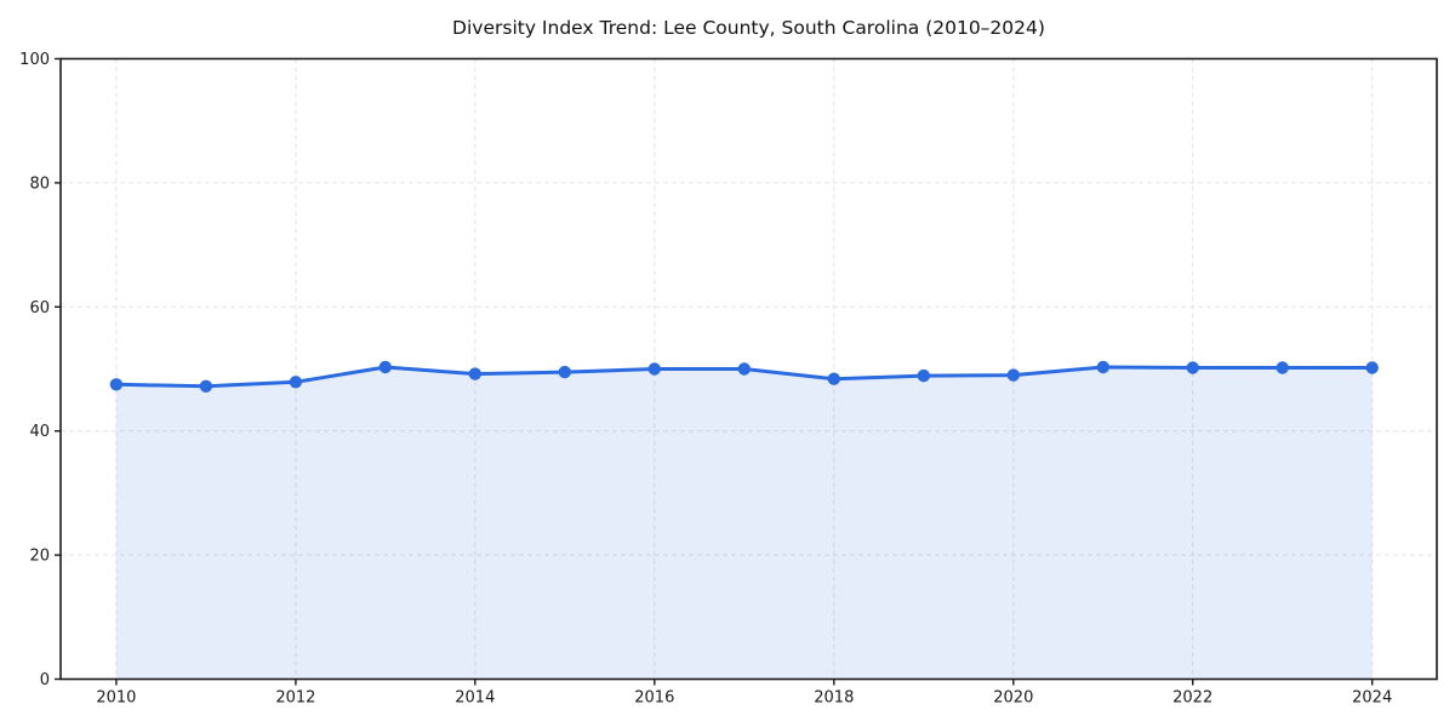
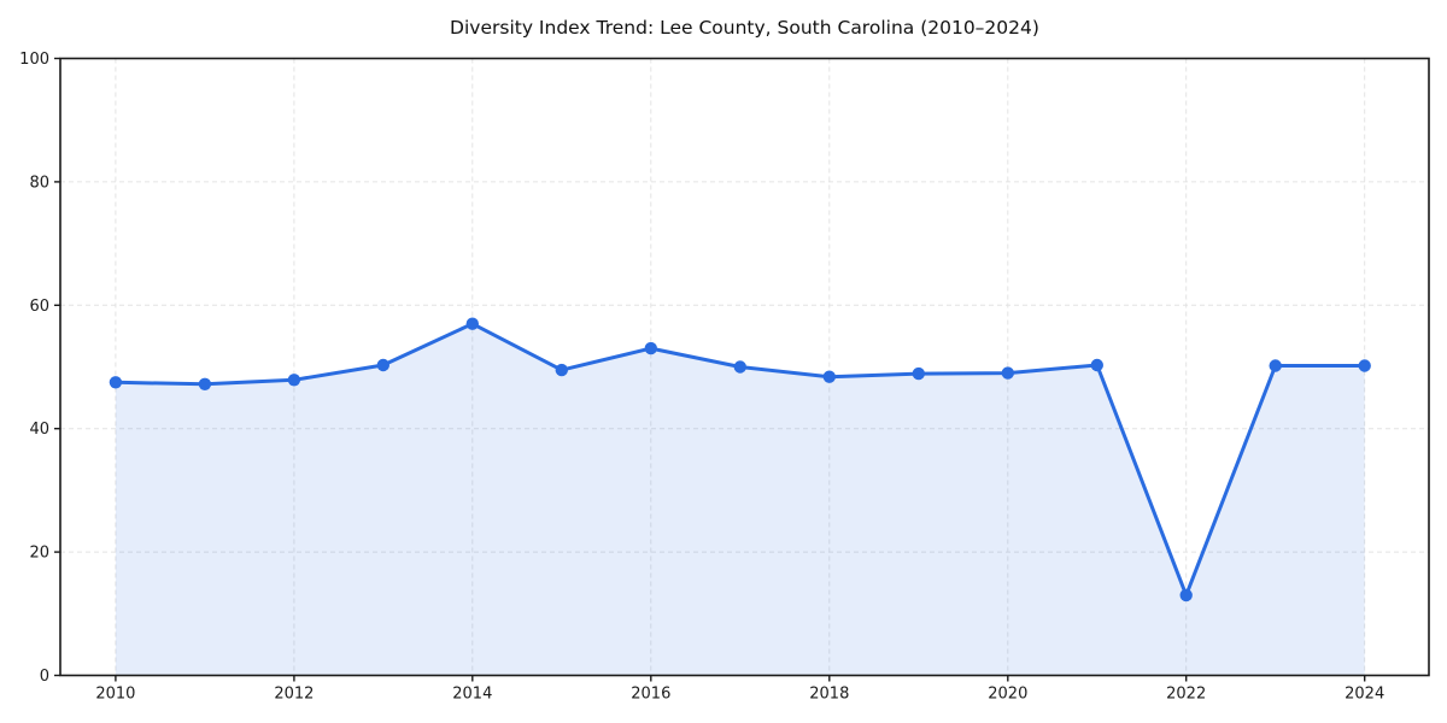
2014: 49 -> 57
2016: 50 -> 53
2022: 50 -> 13
